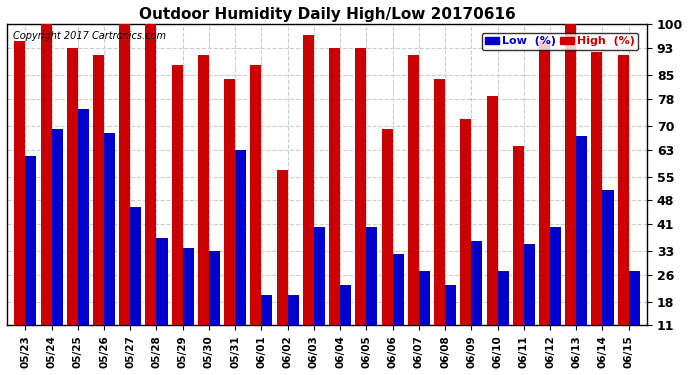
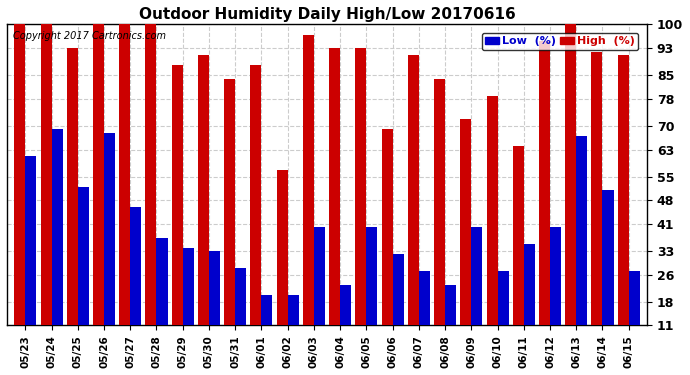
High (%)/05/23: 95 -> 100
Low (%)/05/25: 75 -> 52
High (%)/05/26: 91 -> 100
Low (%)/05/31: 63 -> 28
Low (%)/06/09: 36 -> 40
